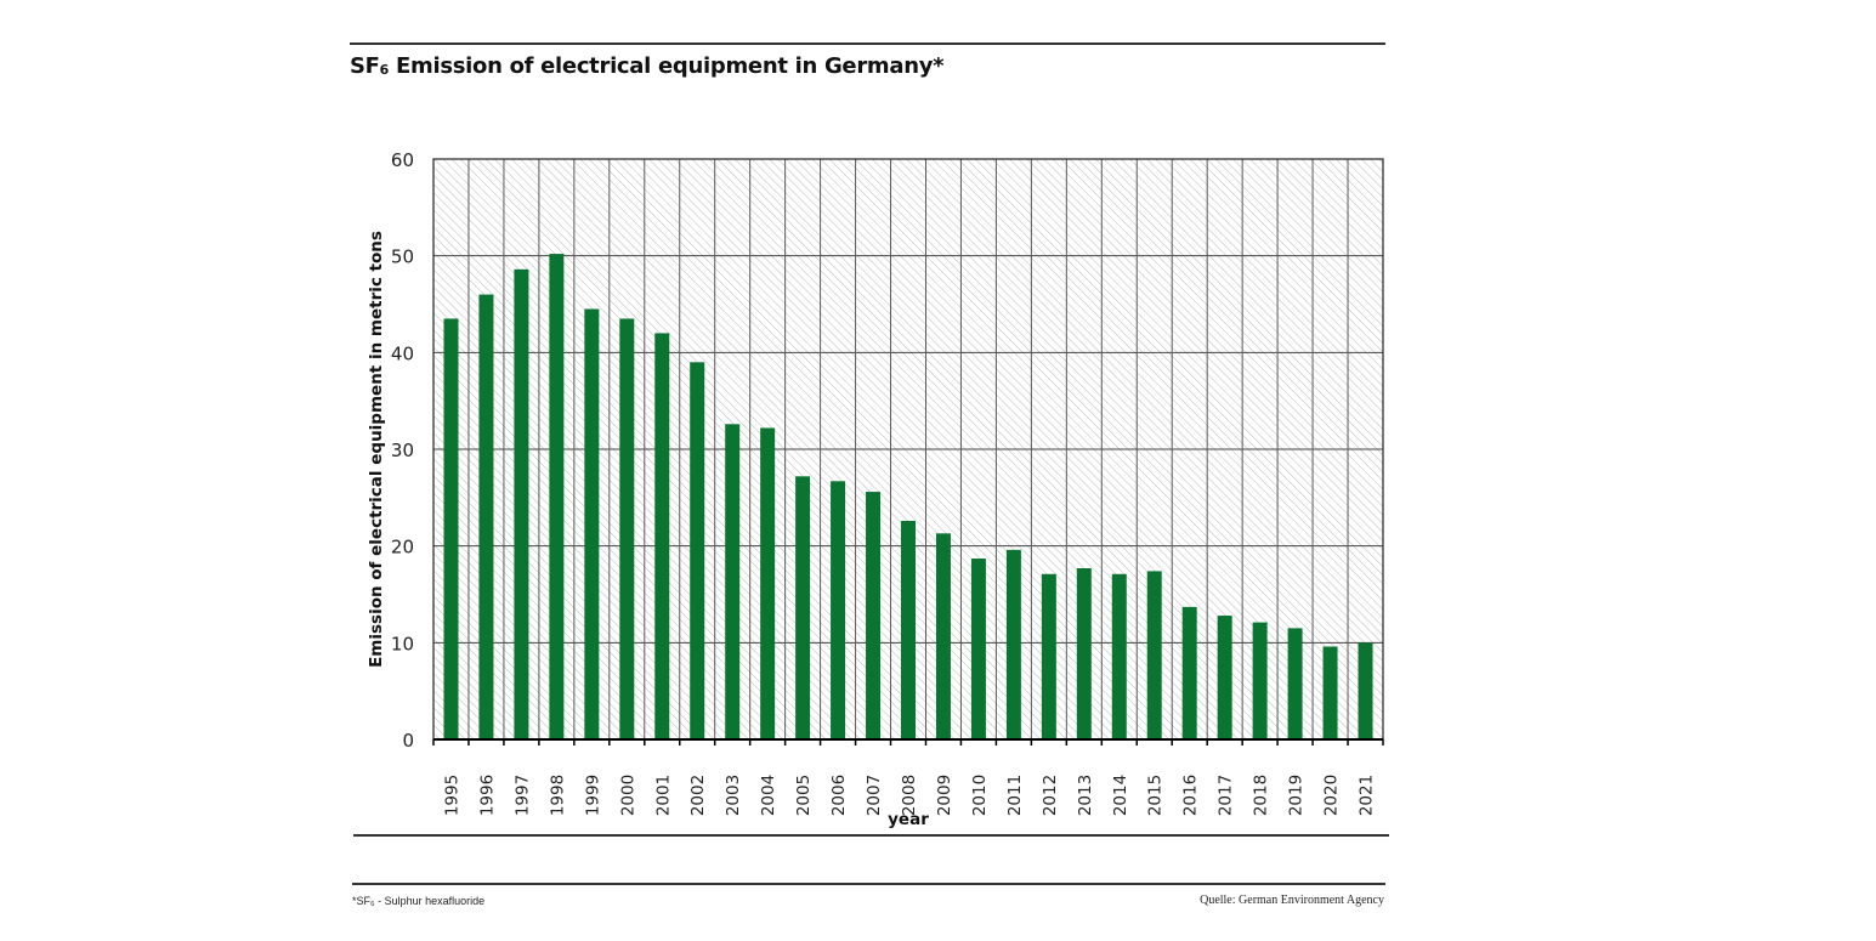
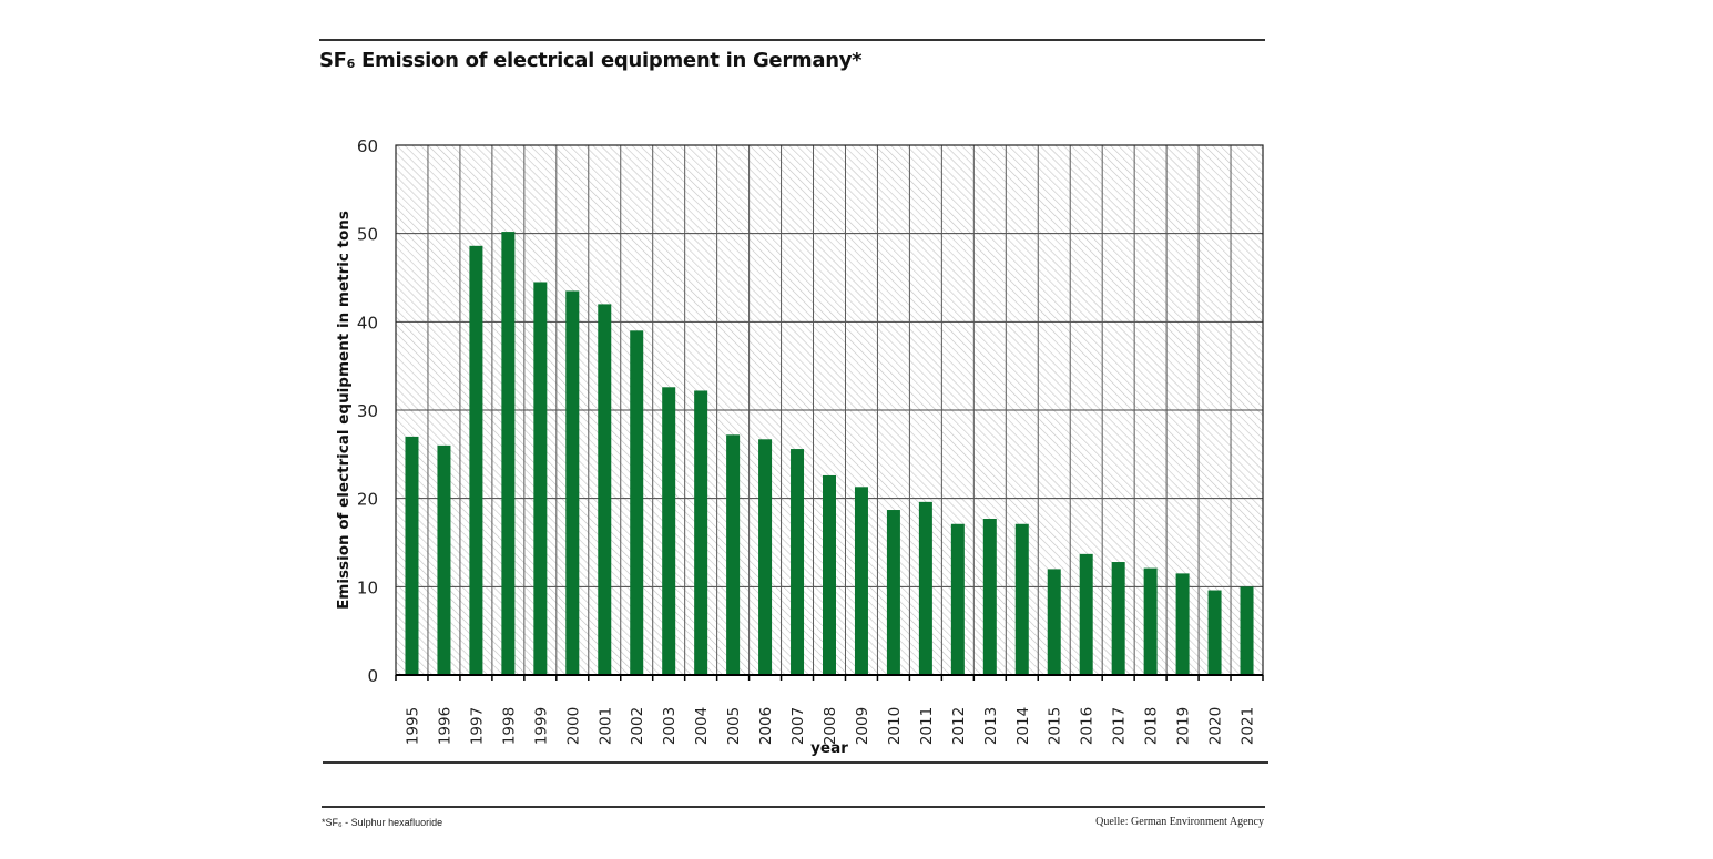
1995: 44 -> 27
1996: 46 -> 26
2015: 17 -> 12
